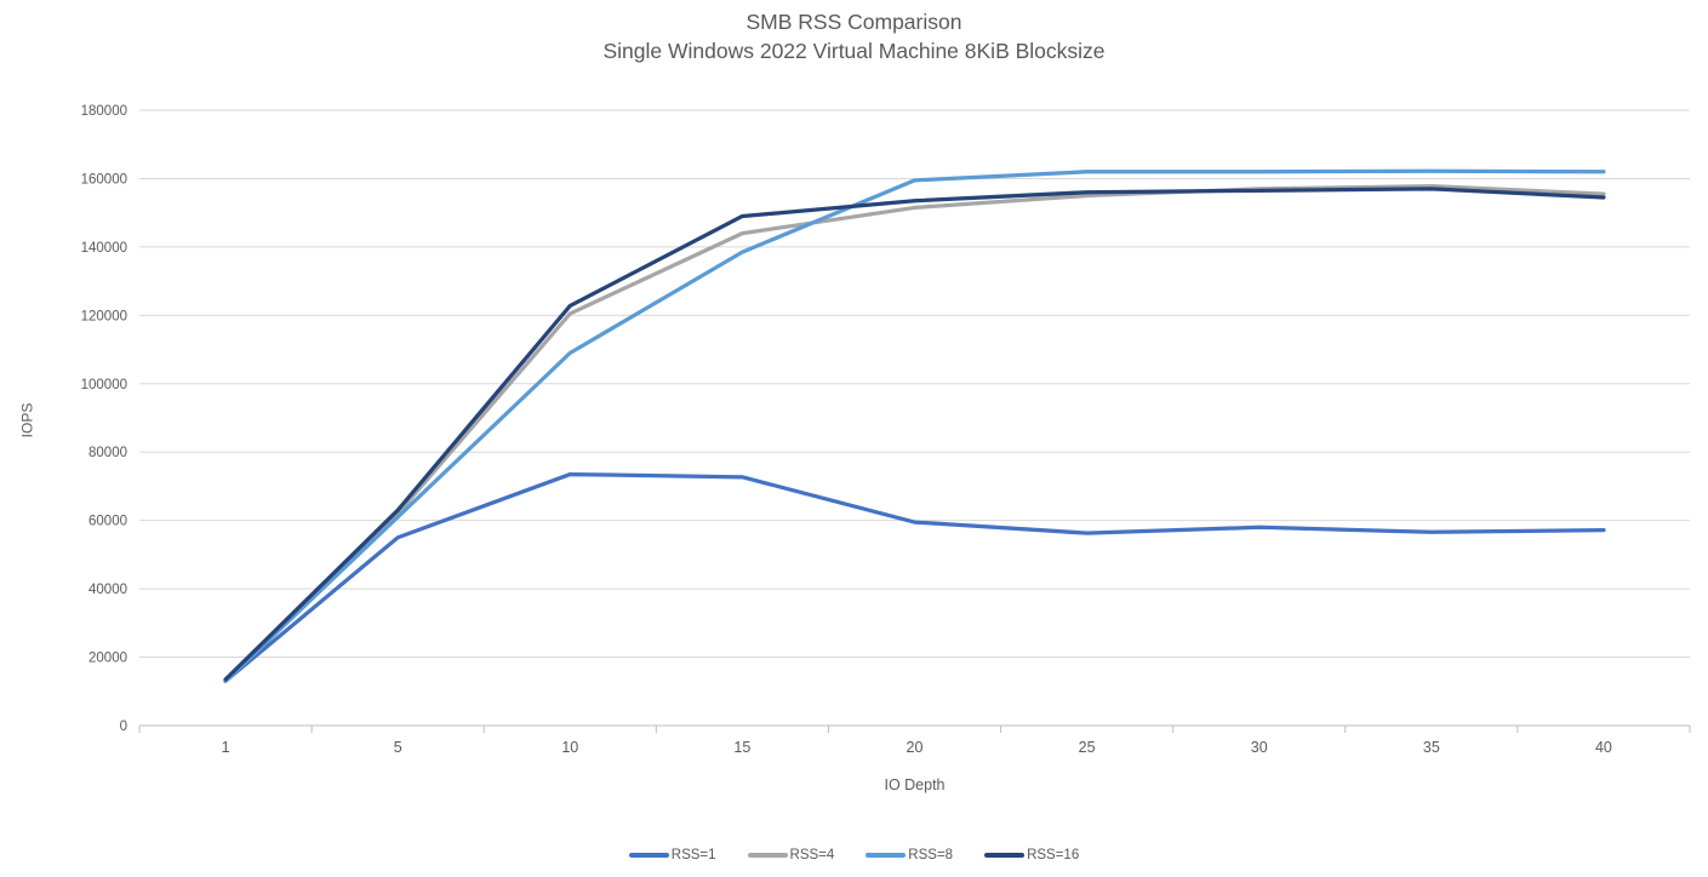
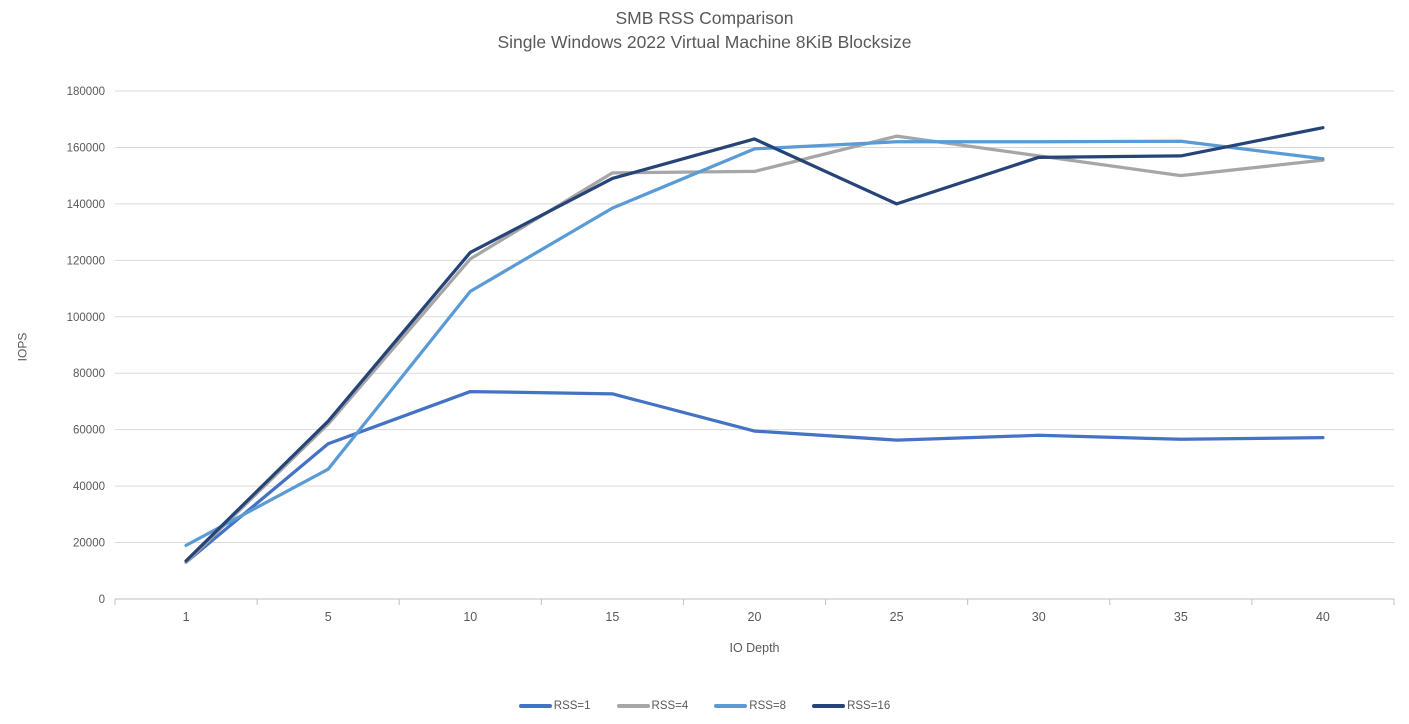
RSS=8/1: 13000 -> 19000
RSS=8/5: 61000 -> 46000
RSS=4/15: 144000 -> 151000
RSS=16/20: 154000 -> 163000
RSS=4/25: 155000 -> 164000
RSS=16/25: 156000 -> 140000
RSS=4/35: 158000 -> 150000
RSS=8/40: 162000 -> 156000
RSS=16/40: 154000 -> 167000
